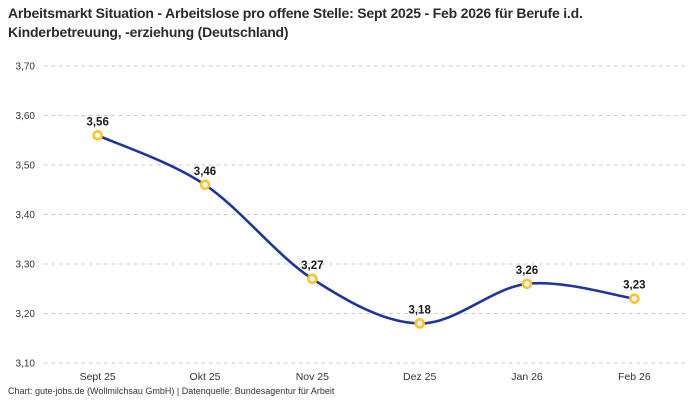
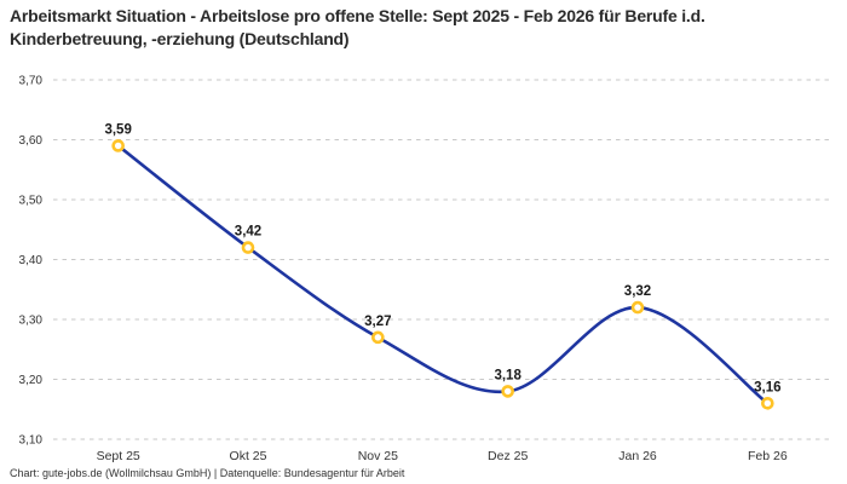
Sept 25: 3,56 -> 3,59
Okt 25: 3,46 -> 3,42
Jan 26: 3,26 -> 3,32
Feb 26: 3,23 -> 3,16
